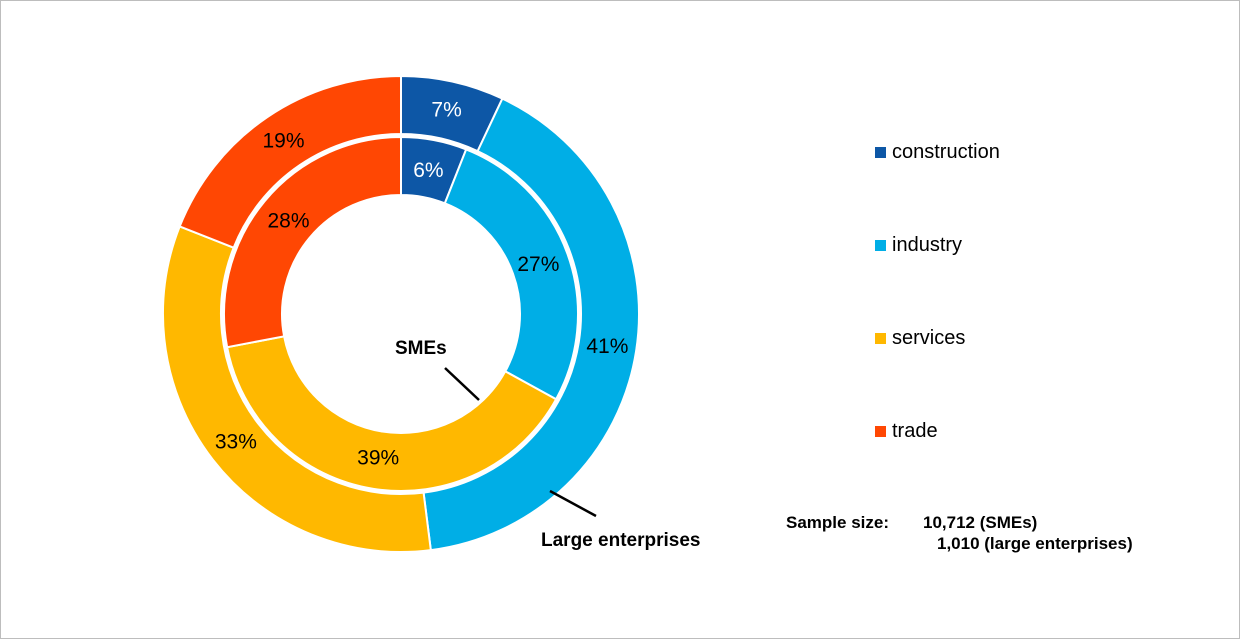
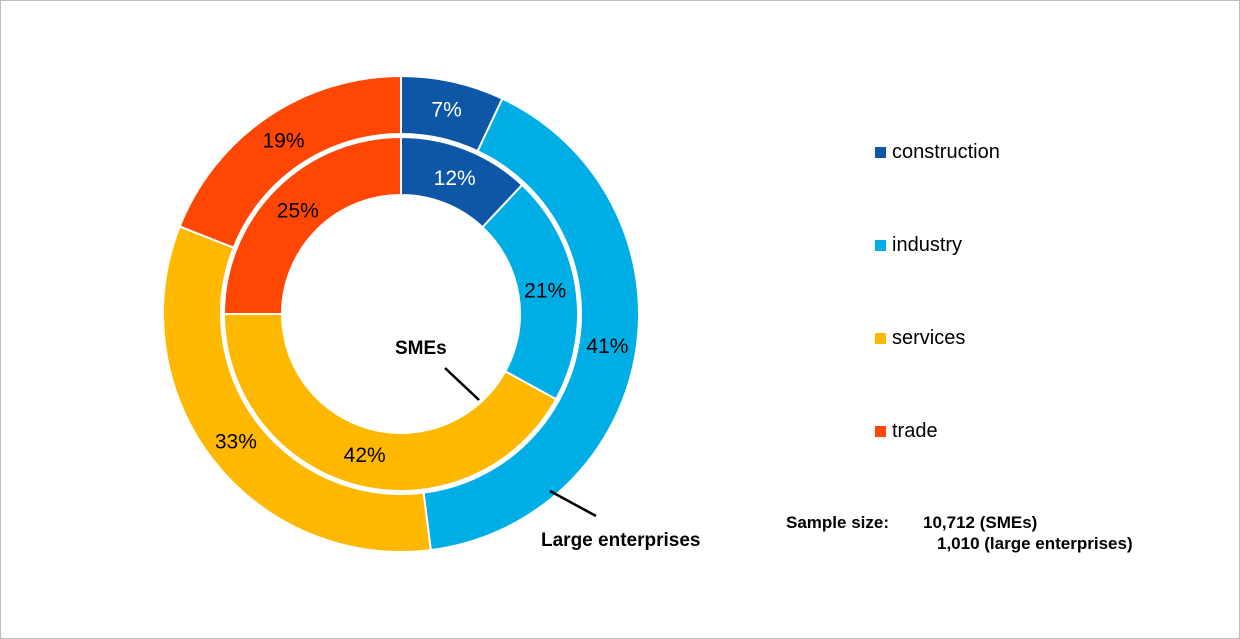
SMEs/construction: 6% -> 12%
SMEs/industry: 27% -> 21%
SMEs/services: 39% -> 42%
SMEs/trade: 28% -> 25%
